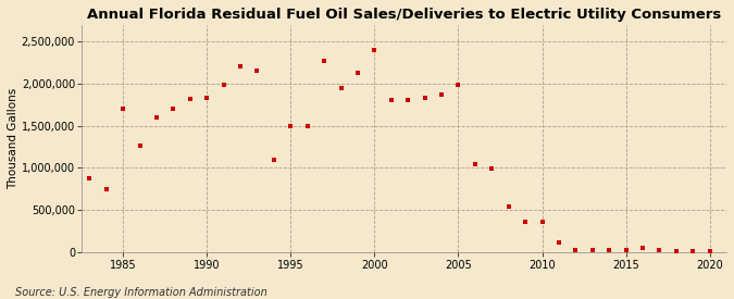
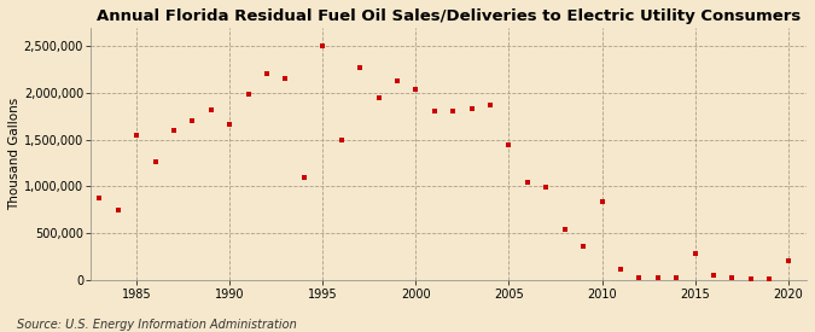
1985: 1,700,000 -> 1,540,000
1990: 1,830,000 -> 1,660,000
1995: 1,500,000 -> 2,500,000
2000: 2,400,000 -> 2,040,000
2005: 1,980,000 -> 1,440,000
2010: 360,000 -> 840,000
2015: 20,000 -> 280,000
2020: 0 -> 200,000
